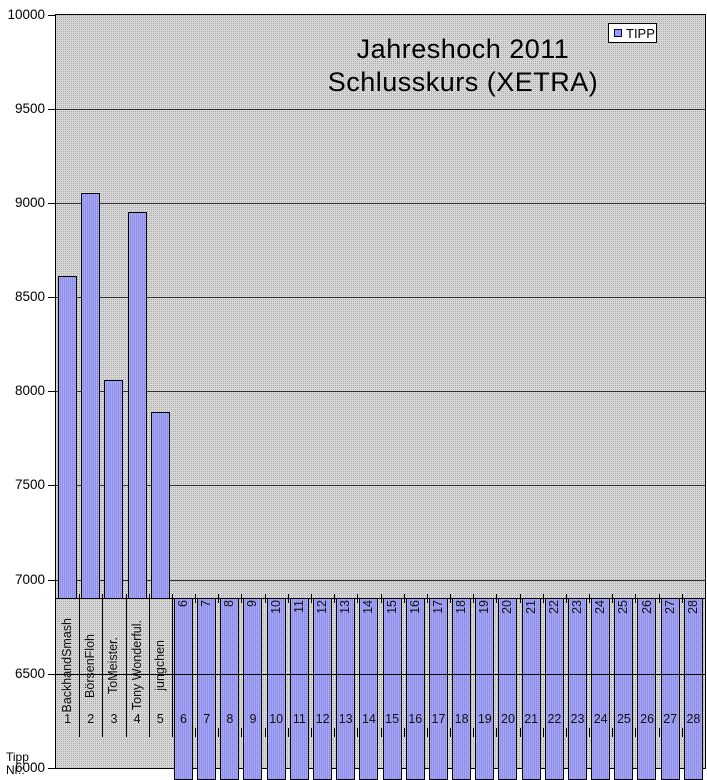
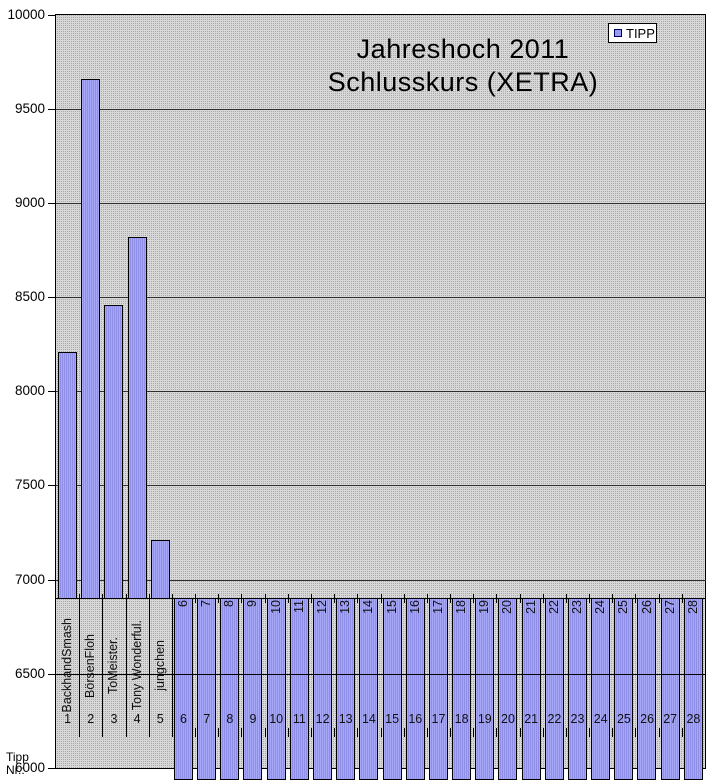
BackhandSmash: 8610 -> 8210
BörsenFloh: 9050 -> 9660
ToMeister.: 8060 -> 8460
Tony Wonderful.: 8950 -> 8820
jungchen: 7890 -> 7210
